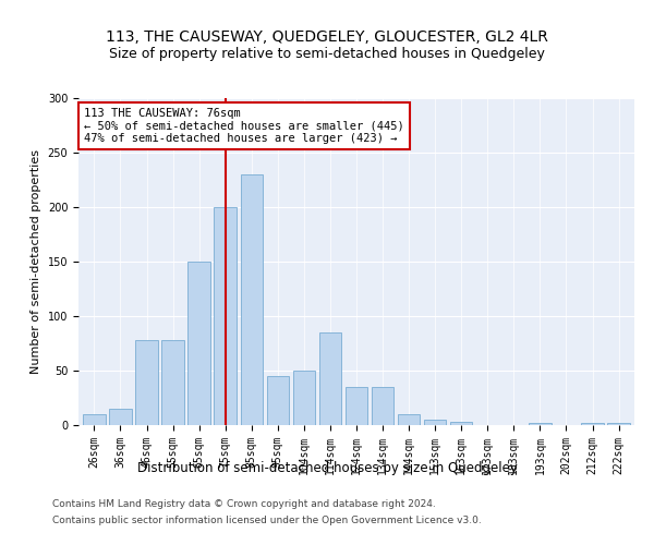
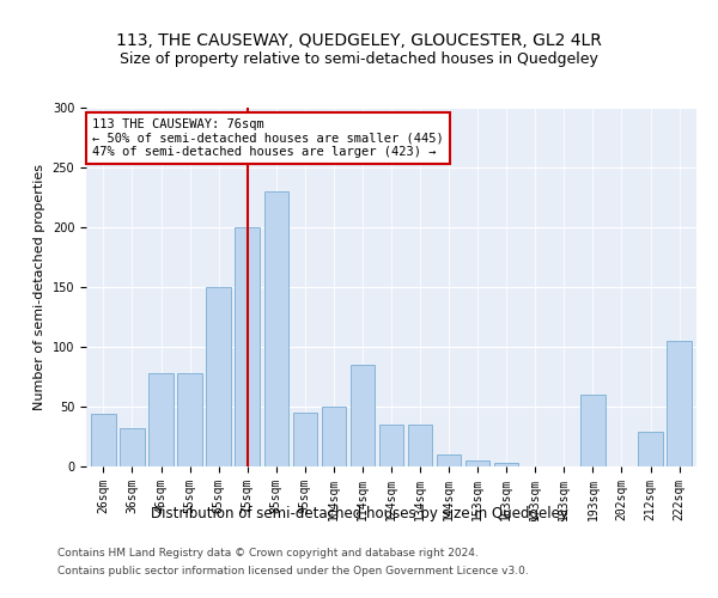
26sqm: 10 -> 44
36sqm: 15 -> 32
193sqm: 2 -> 60
212sqm: 2 -> 29
222sqm: 2 -> 105
